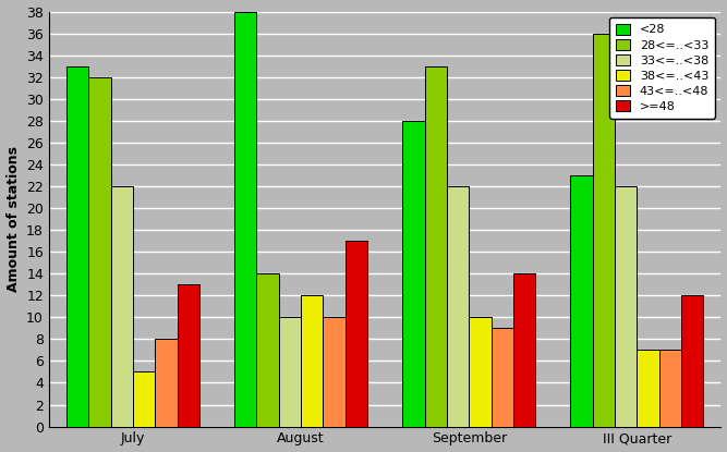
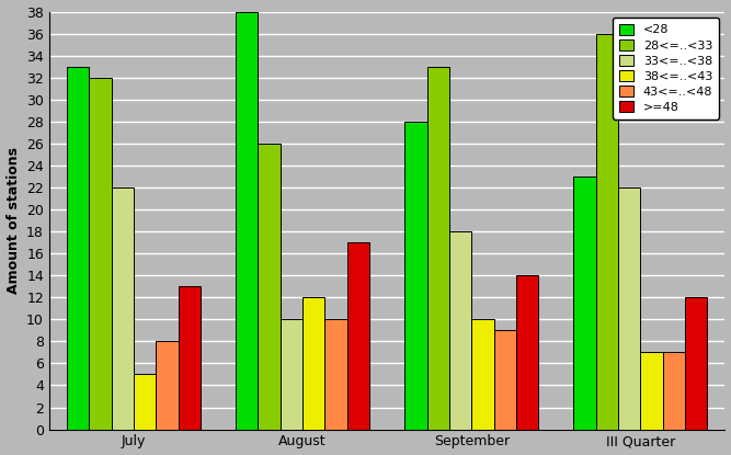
28<=..<33/August: 14 -> 26
33<=..<38/September: 22 -> 18
